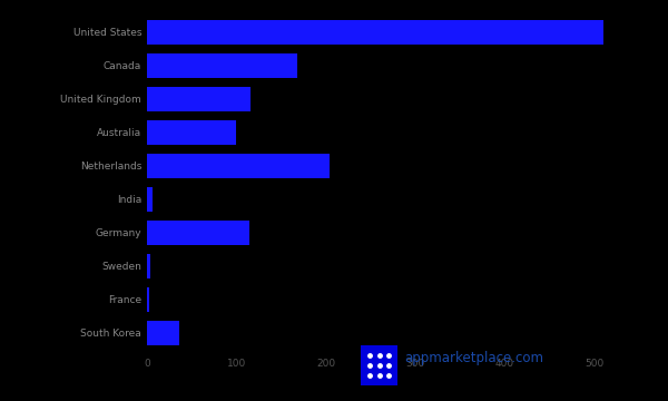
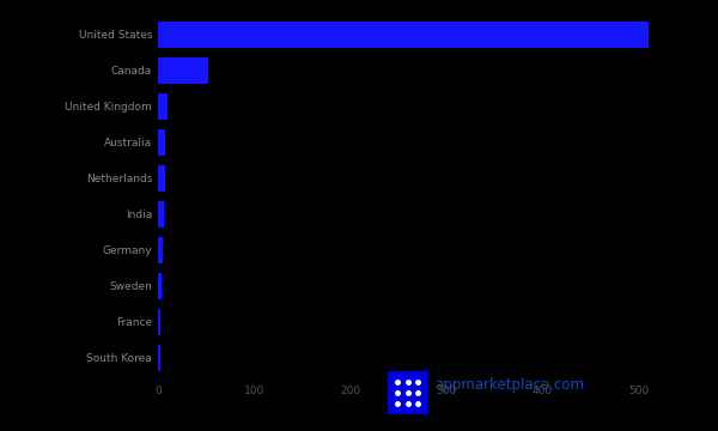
Canada: 168 -> 52
United Kingdom: 116 -> 10
Australia: 100 -> 8
Netherlands: 204 -> 7
Germany: 114 -> 5
South Korea: 36 -> 2
